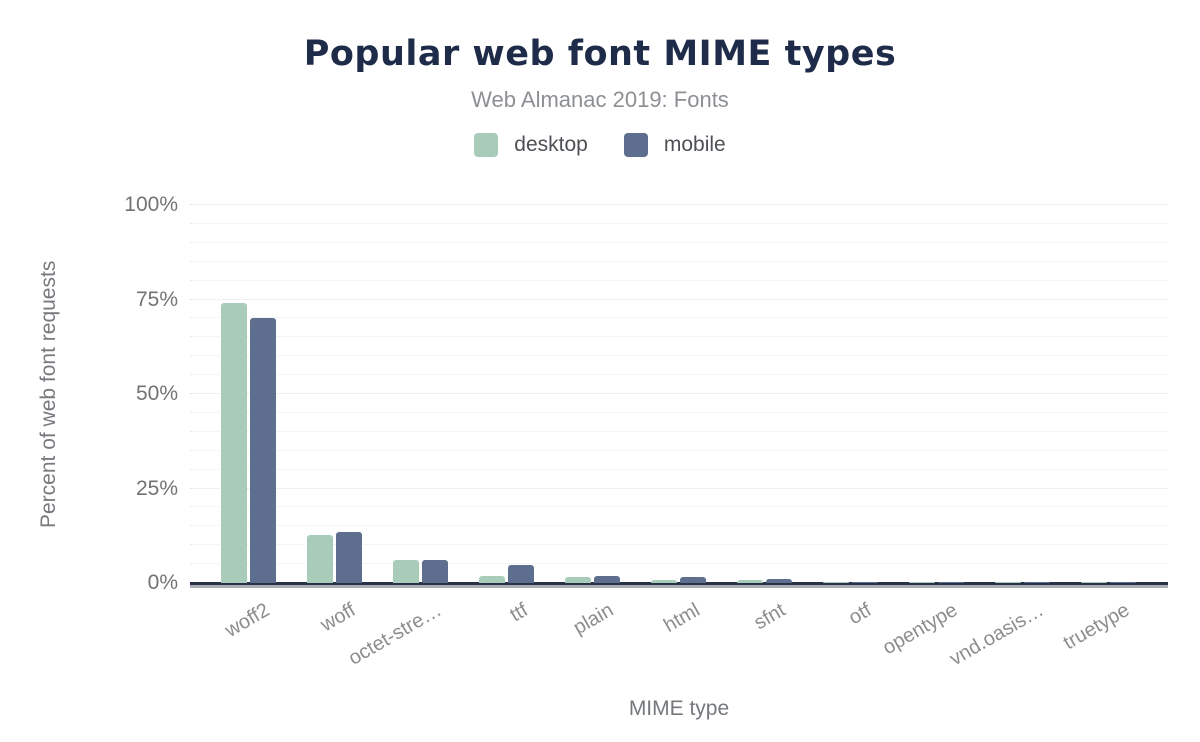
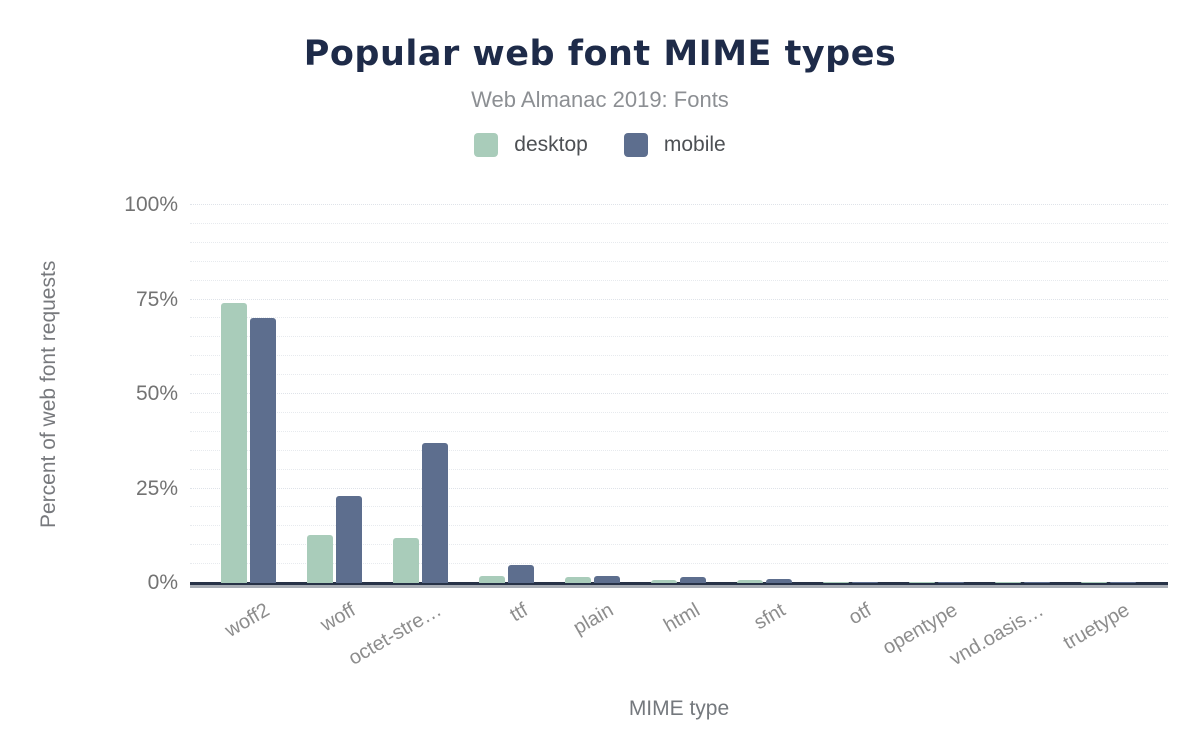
mobile/woff: 14% -> 23%
desktop/octet-stre…: 6% -> 12%
mobile/octet-stre…: 6% -> 37%
